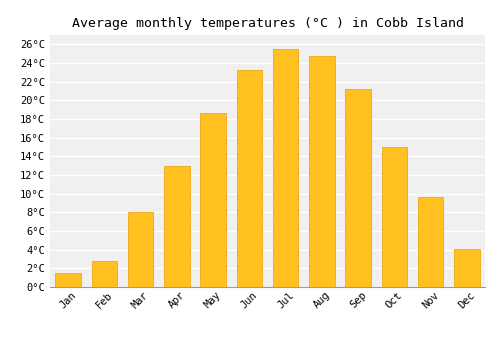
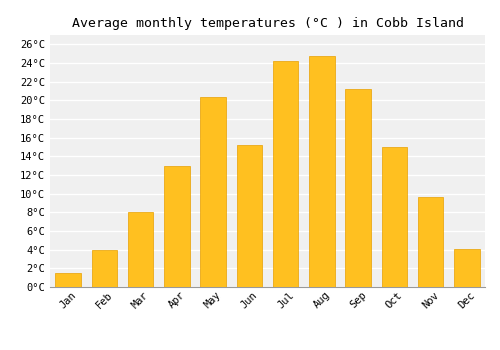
Feb: 2.8°C -> 4.0°C
May: 18.6°C -> 20.4°C
Jun: 23.2°C -> 15.2°C
Jul: 25.5°C -> 24.2°C
